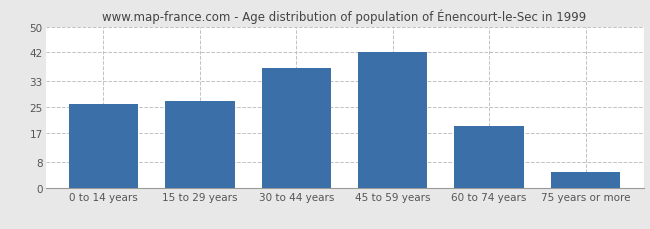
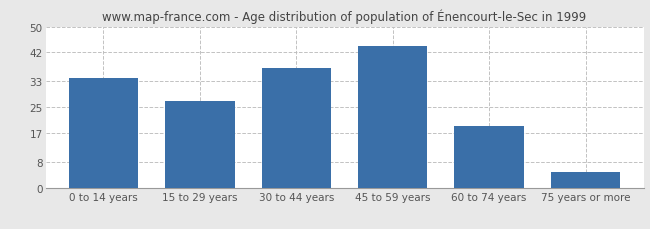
0 to 14 years: 26 -> 34
45 to 59 years: 42 -> 44
